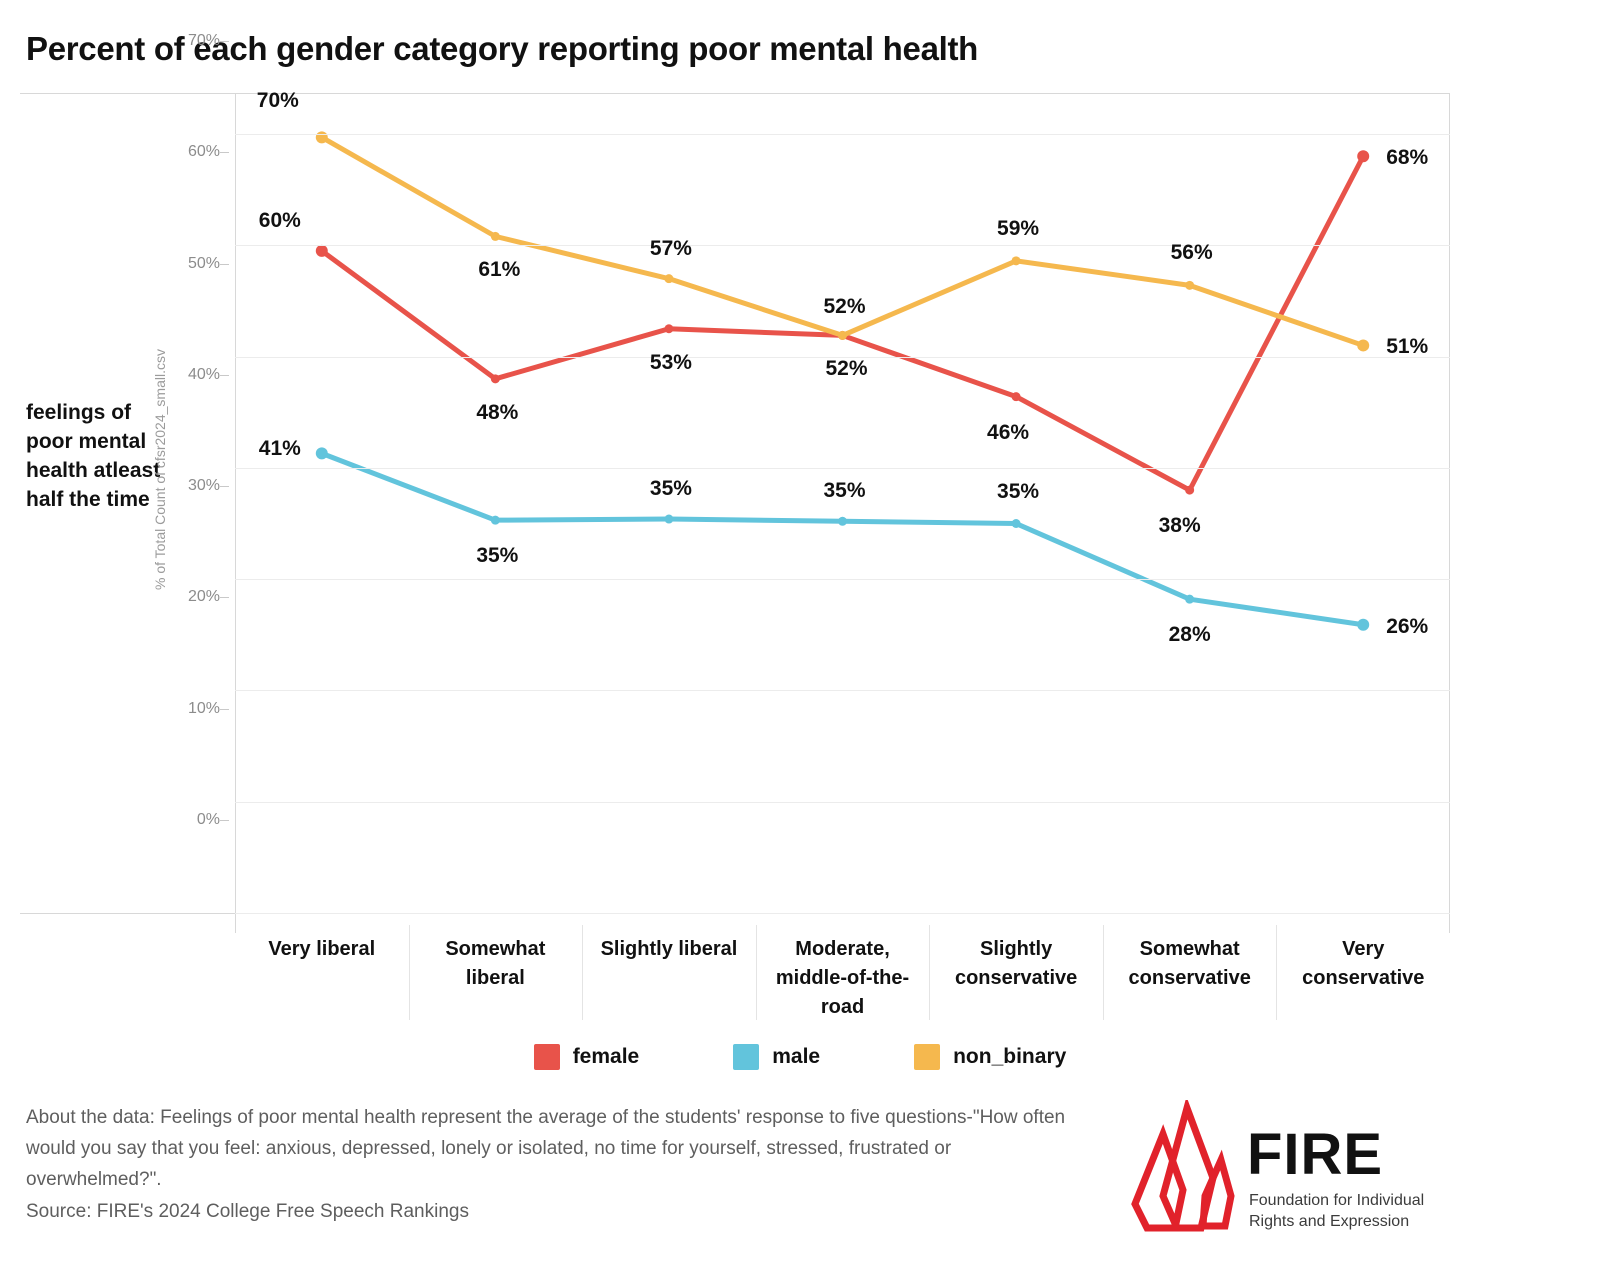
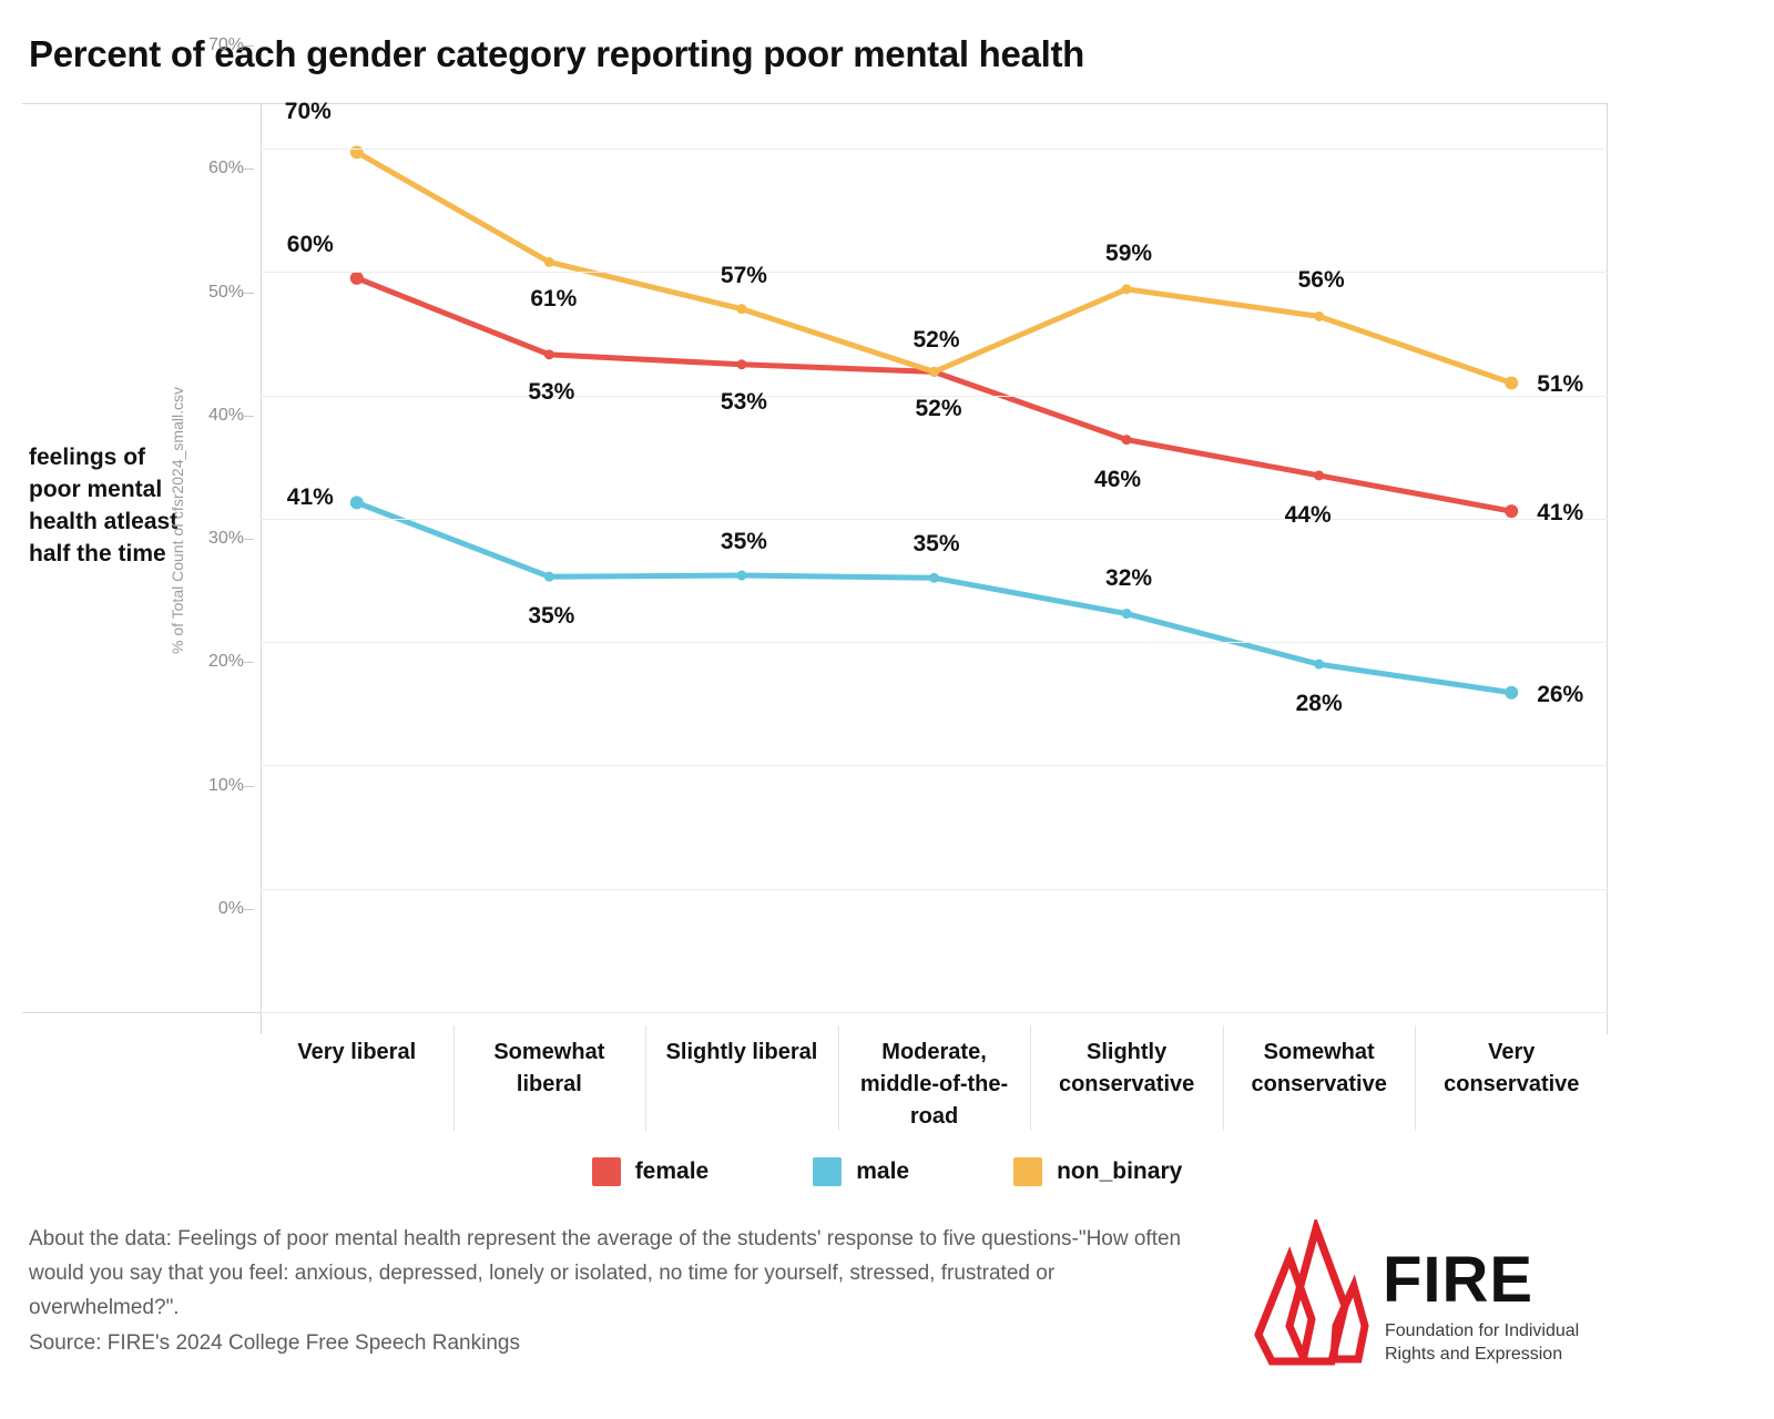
female/Somewhat liberal: 48% -> 53%
male/Slightly conservative: 35% -> 32%
female/Somewhat conservative: 38% -> 44%
female/Very conservative: 68% -> 41%
